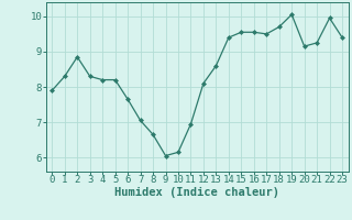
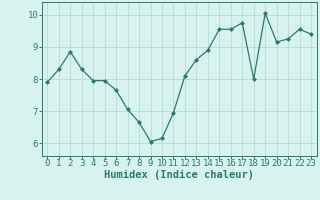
4: 8.20 -> 7.95
5: 8.20 -> 7.95
14: 9.40 -> 8.90
17: 9.50 -> 9.75
18: 9.70 -> 8.00
22: 9.95 -> 9.55
